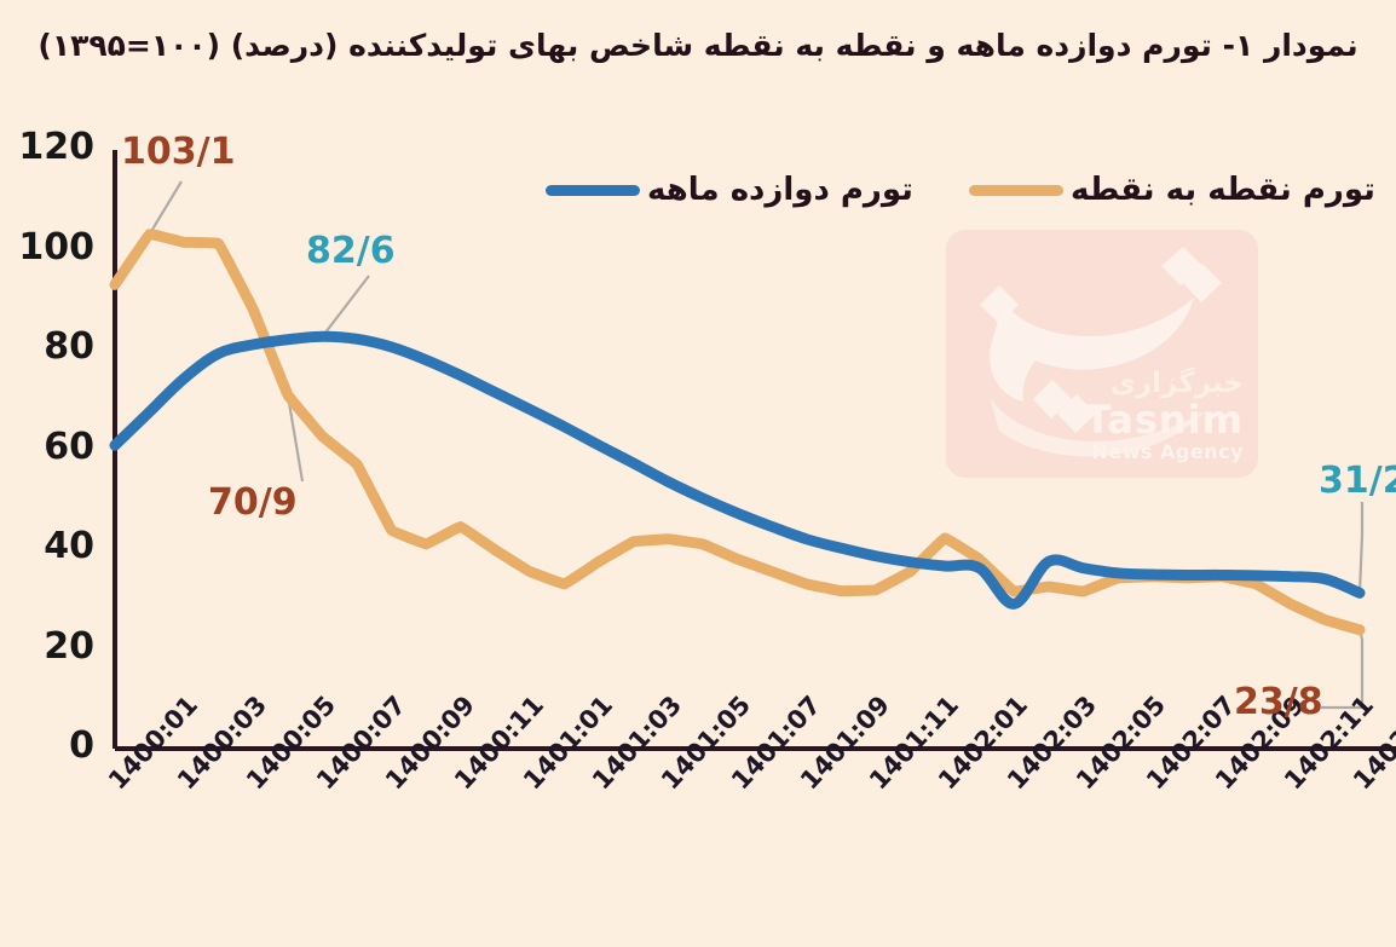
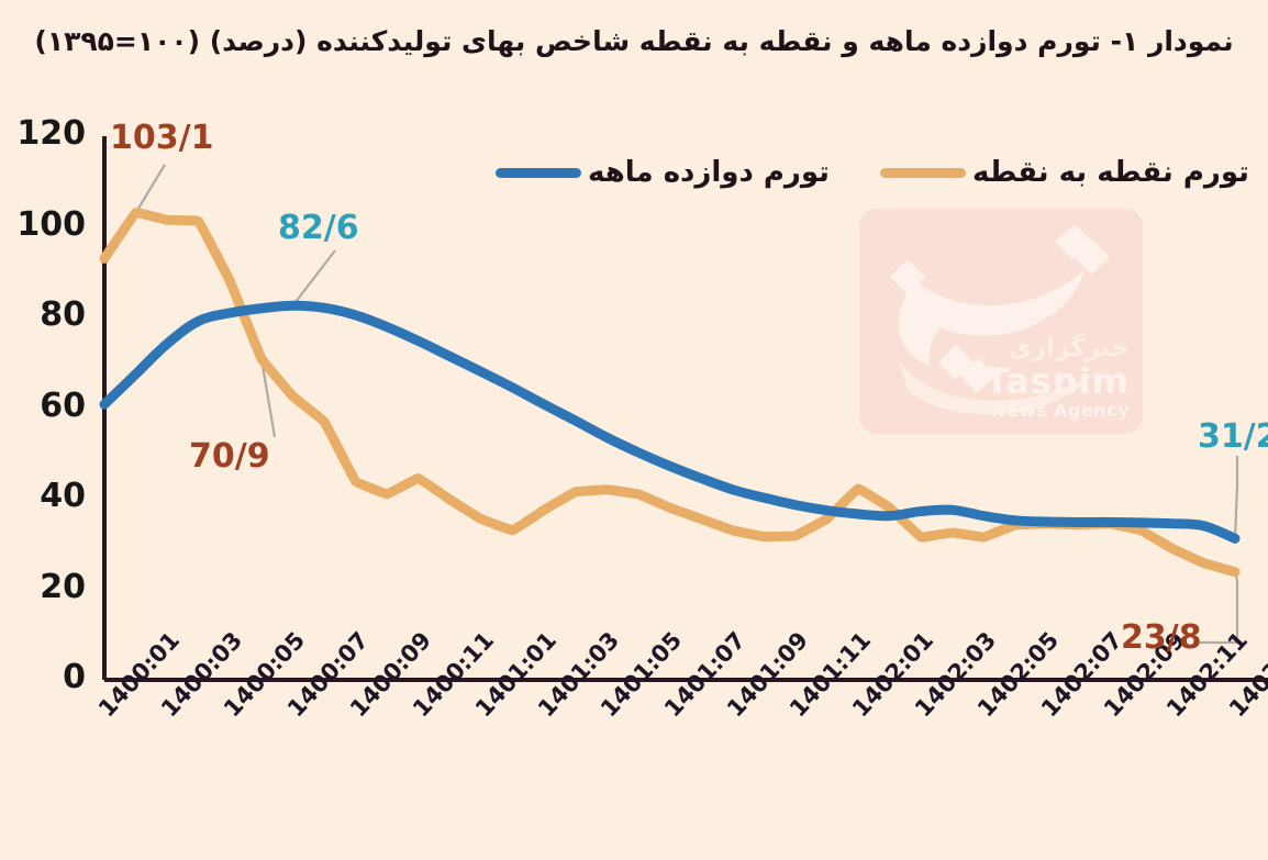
تورم دوازده ماهه/1402:03: 29 -> 37
